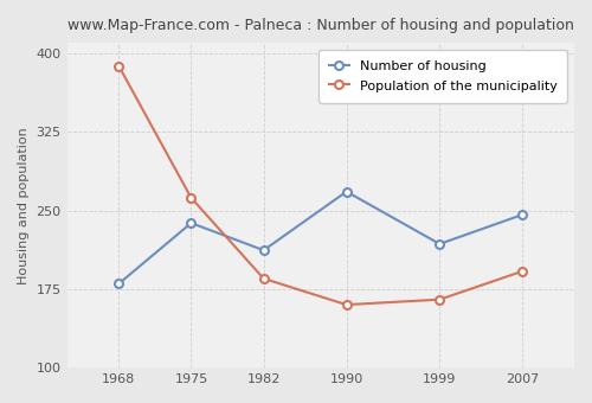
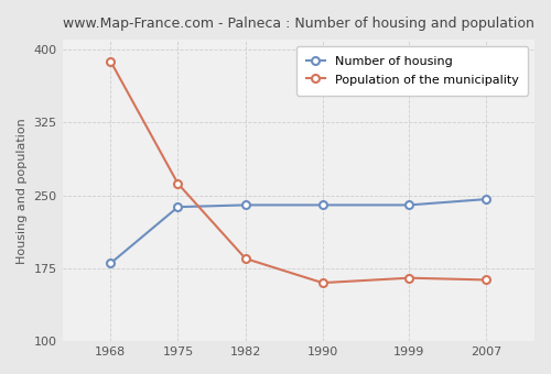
Number of housing/1982: 212 -> 240
Number of housing/1990: 268 -> 240
Number of housing/1999: 218 -> 240
Population of the municipality/2007: 192 -> 163
